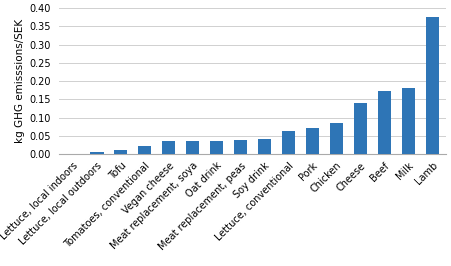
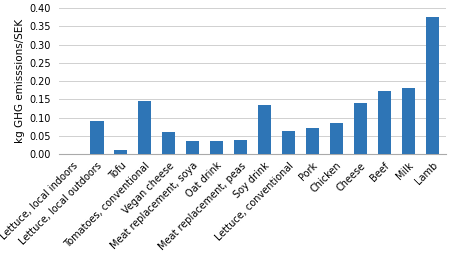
Lettuce, local outdoors: 0.007 -> 0.090
Tomatoes, conventional: 0.022 -> 0.145
Vegan cheese: 0.035 -> 0.060
Soy drink: 0.041 -> 0.135
